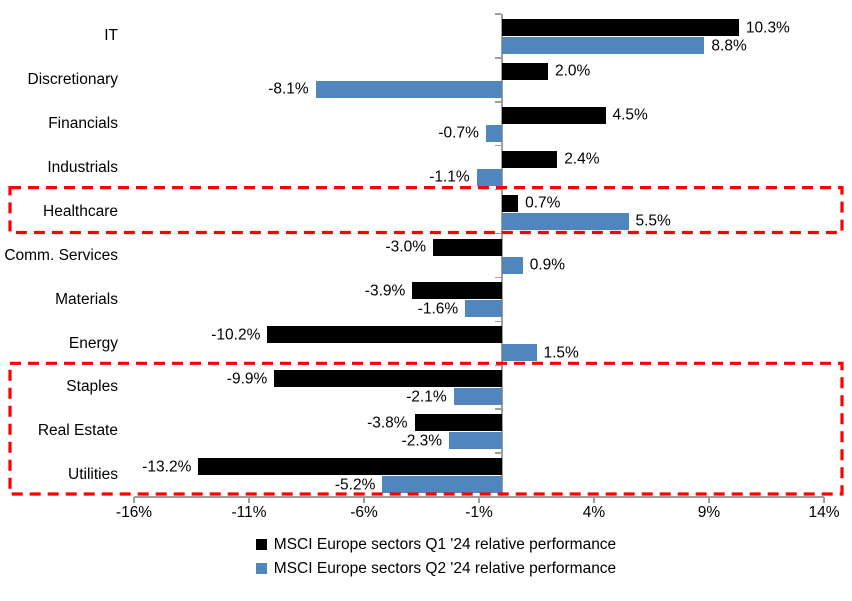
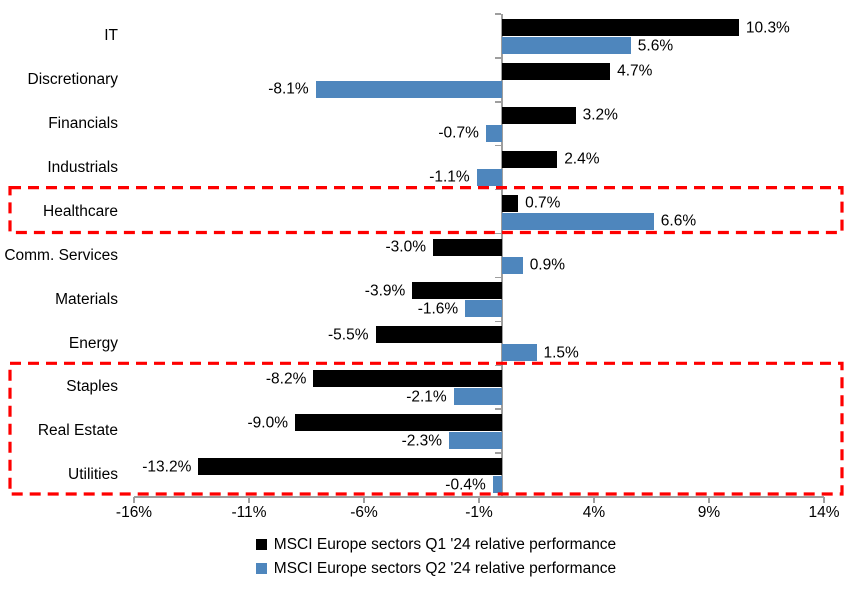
MSCI Europe sectors Q2 '24 relative performance/IT: 8.8% -> 5.6%
MSCI Europe sectors Q1 '24 relative performance/Discretionary: 2.0% -> 4.7%
MSCI Europe sectors Q1 '24 relative performance/Financials: 4.5% -> 3.2%
MSCI Europe sectors Q2 '24 relative performance/Healthcare: 5.5% -> 6.6%
MSCI Europe sectors Q1 '24 relative performance/Energy: -10.2% -> -5.5%
MSCI Europe sectors Q1 '24 relative performance/Staples: -9.9% -> -8.2%
MSCI Europe sectors Q1 '24 relative performance/Real Estate: -3.8% -> -9.0%
MSCI Europe sectors Q2 '24 relative performance/Utilities: -5.2% -> -0.4%
